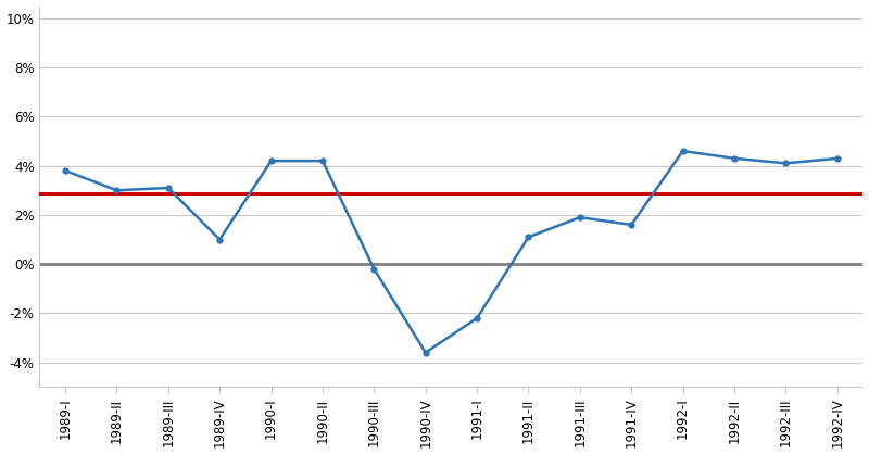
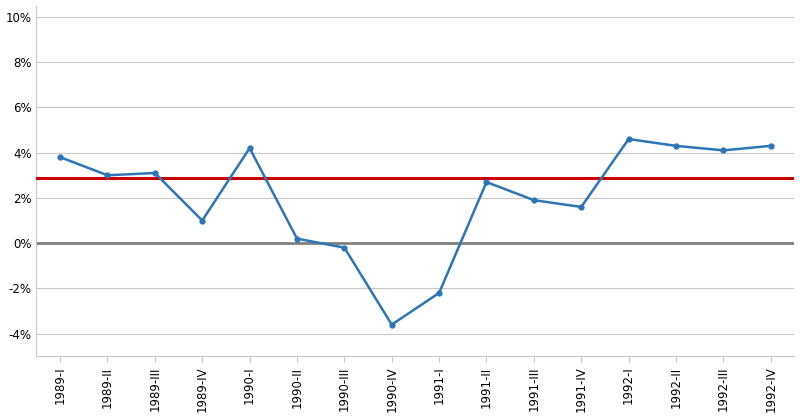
1990-II: 4.2% -> 0.2%
1991-II: 1.1% -> 2.7%
